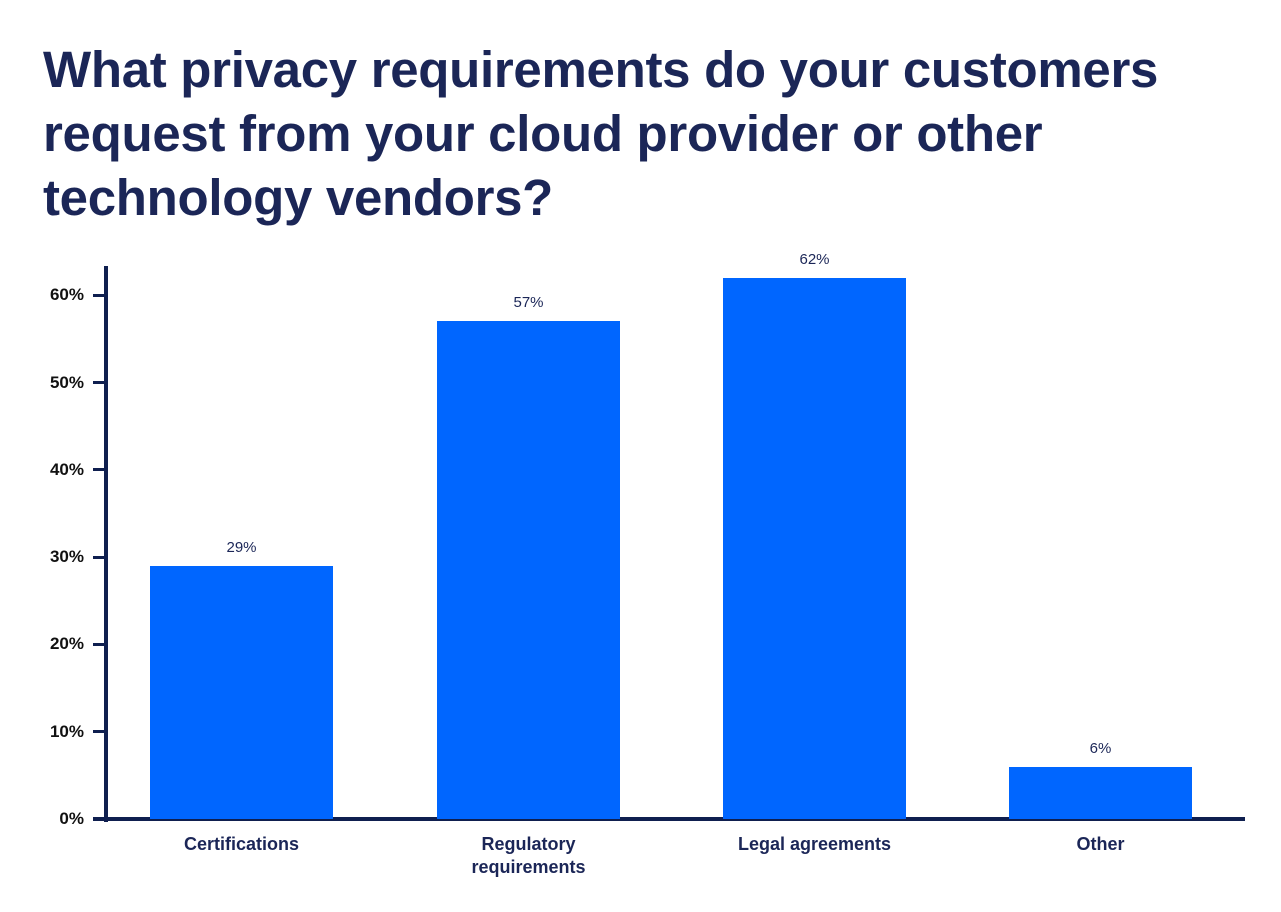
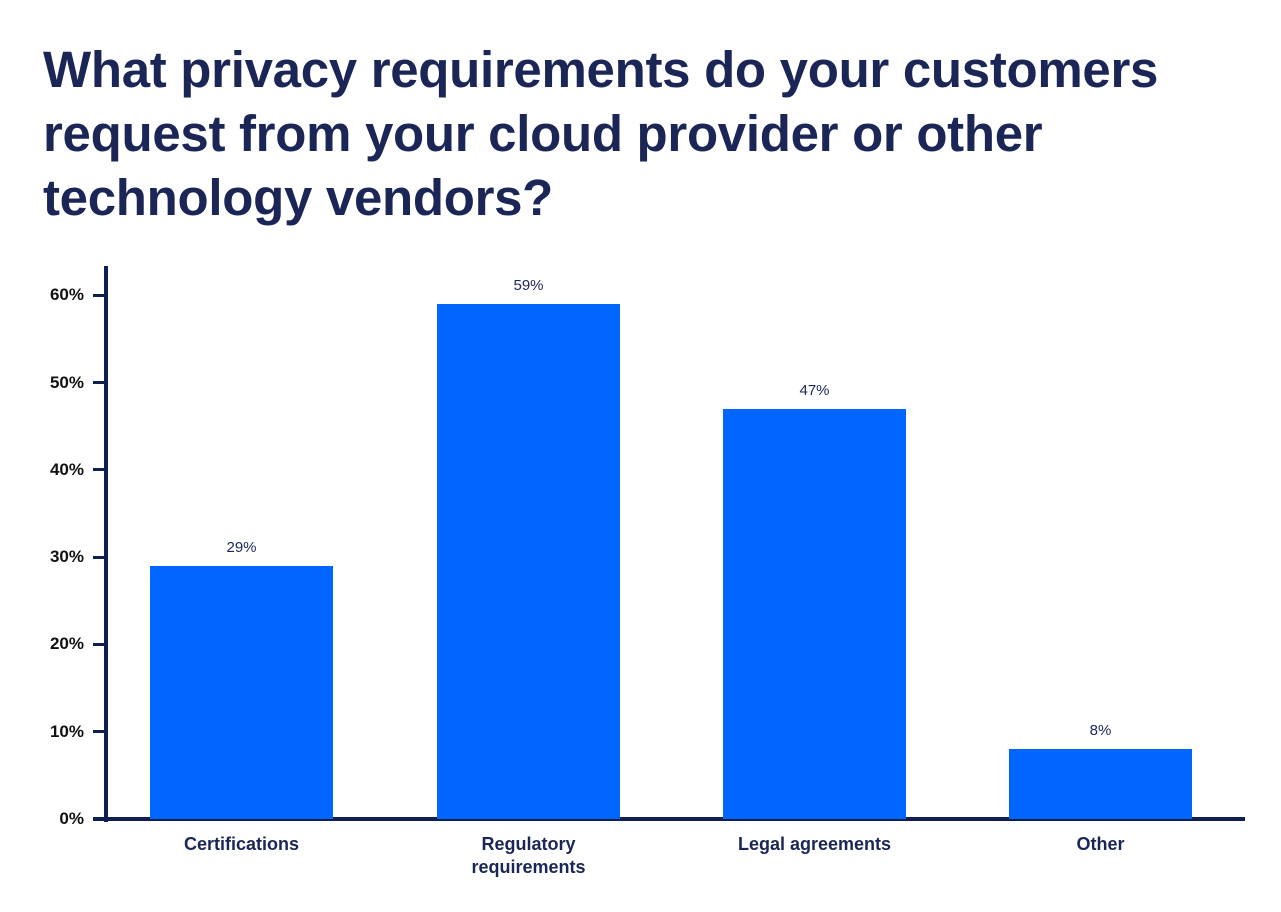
Regulatory requirements: 57% -> 59%
Legal agreements: 62% -> 47%
Other: 6% -> 8%
